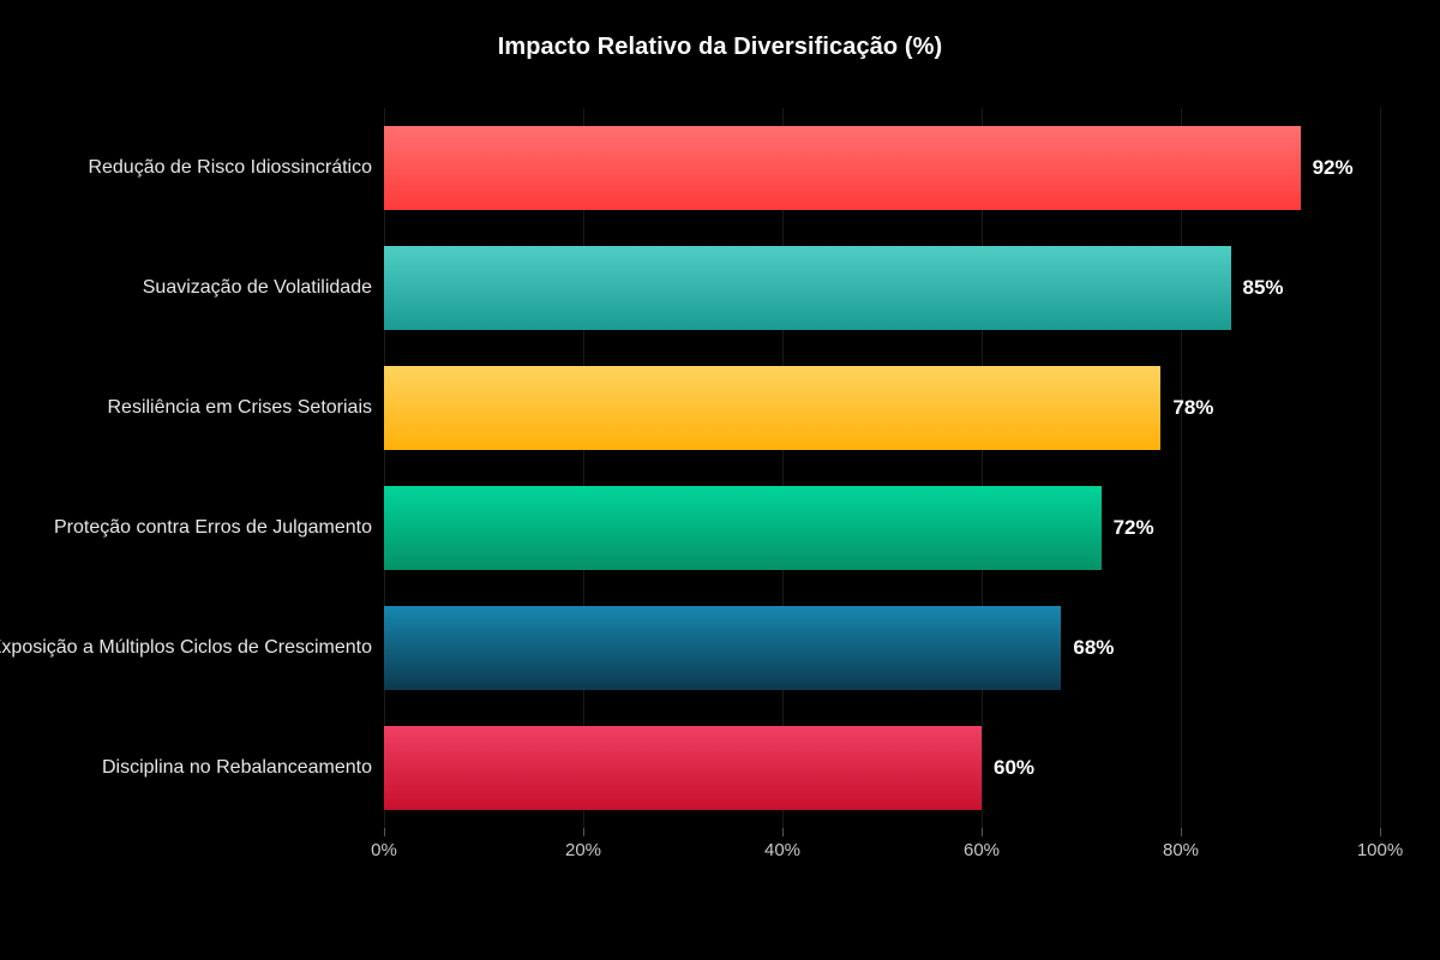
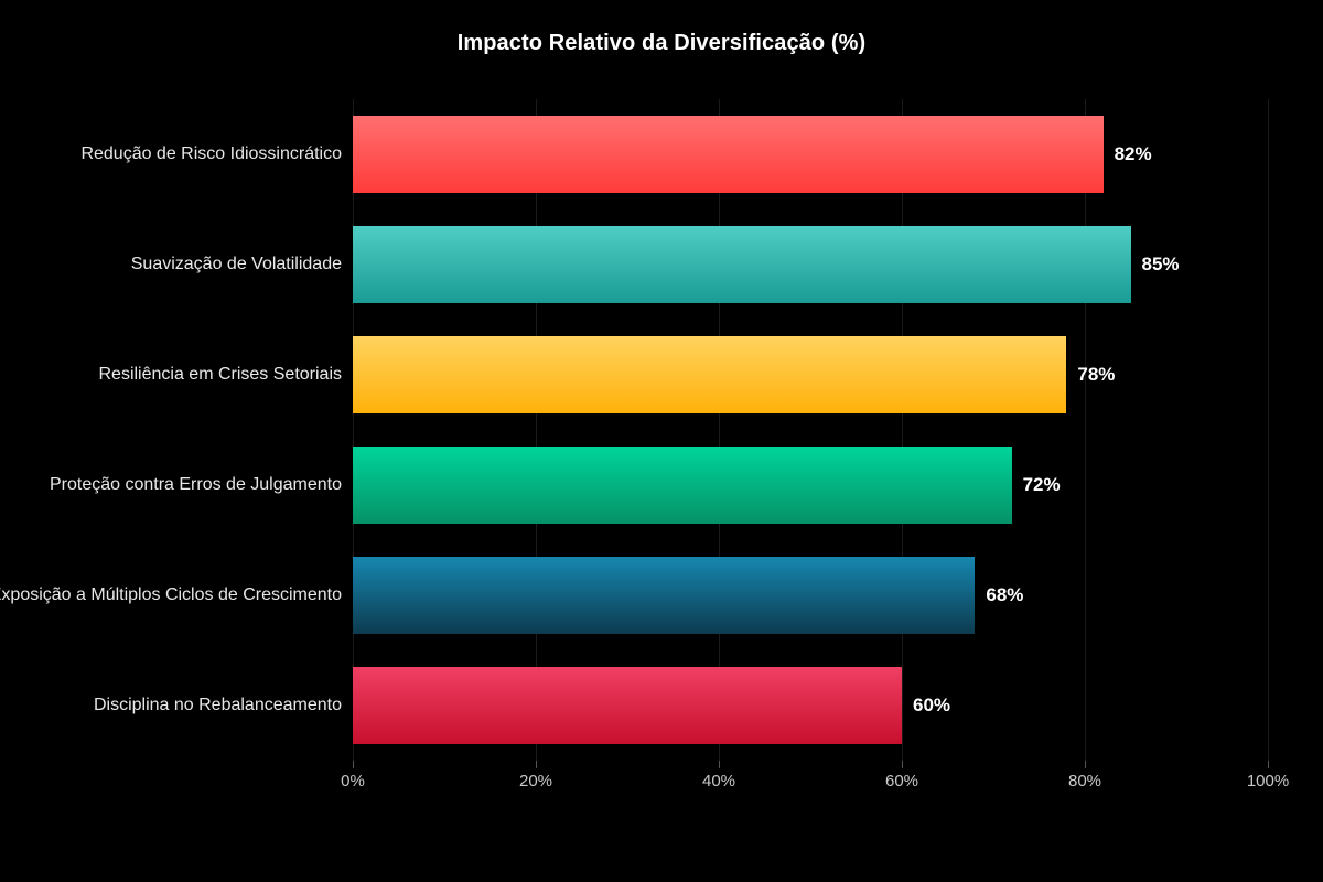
Redução de Risco Idiossincrático: 92% -> 82%
